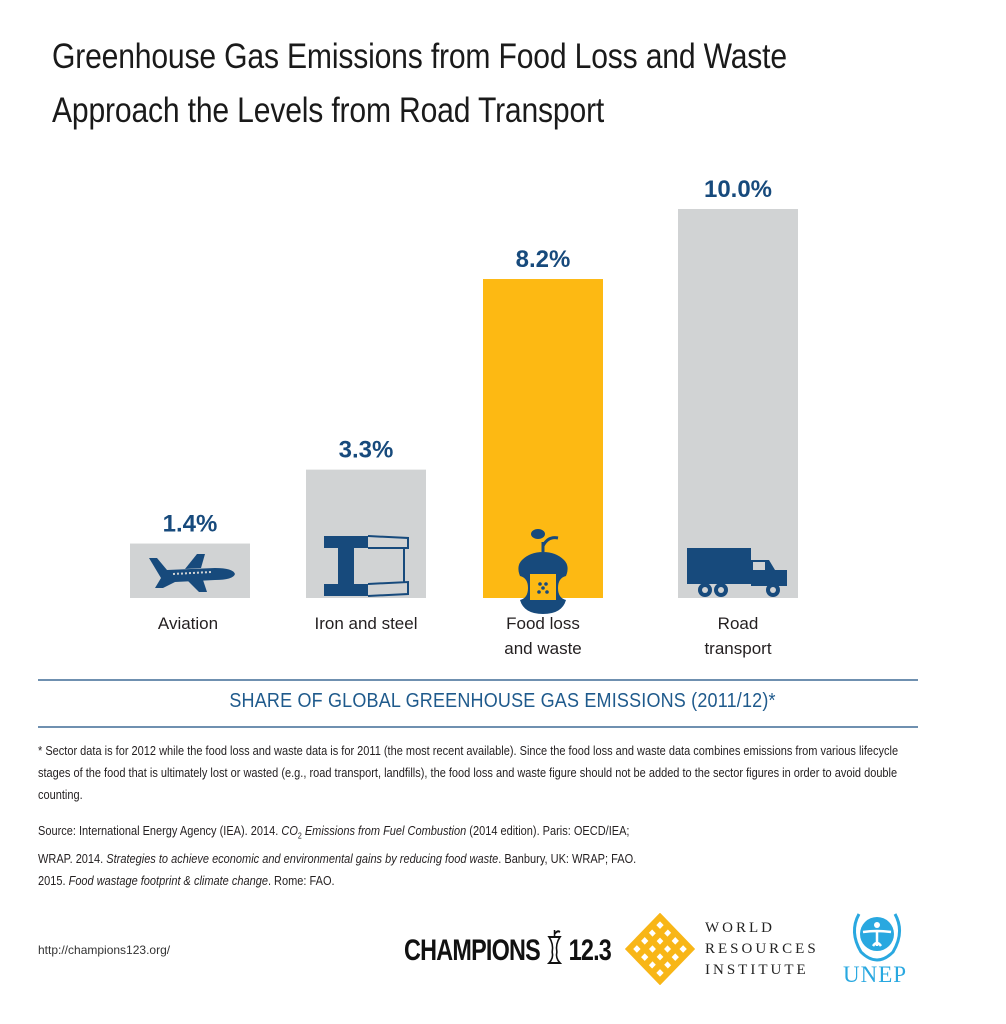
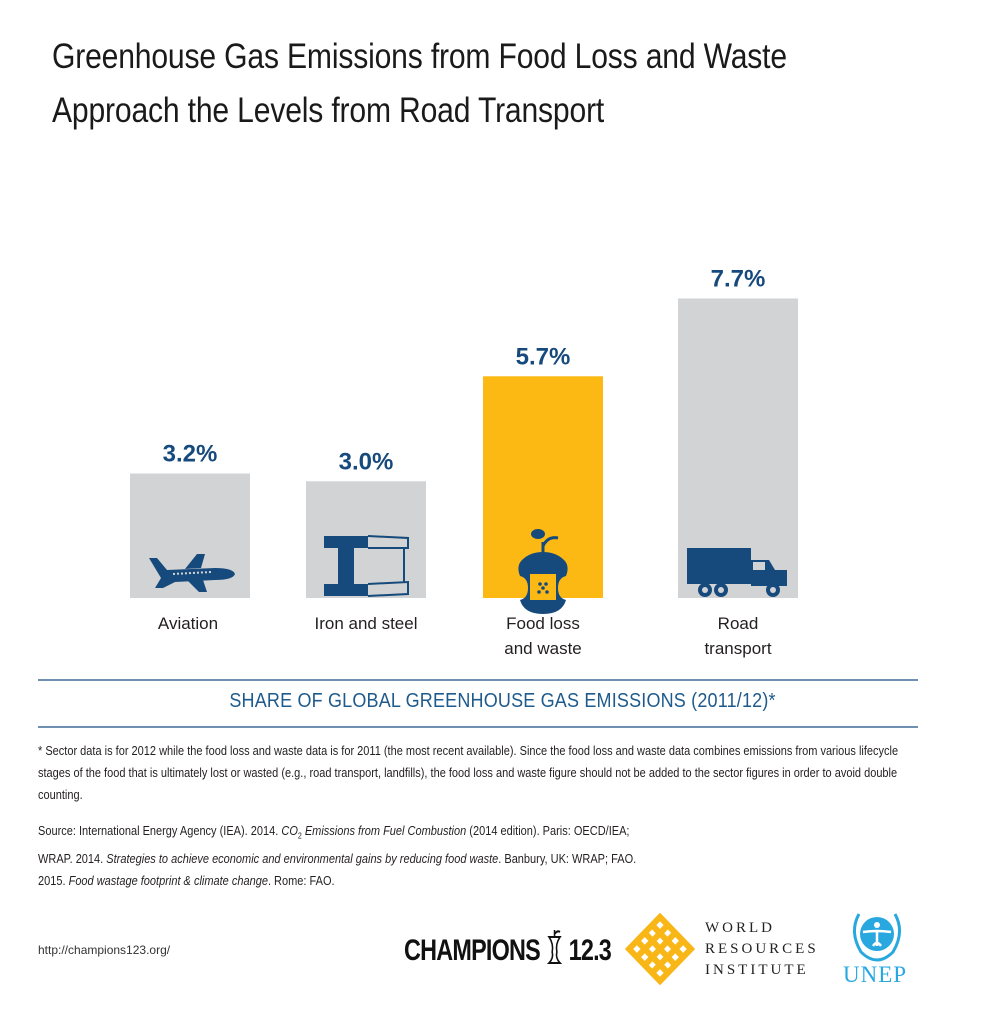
Aviation: 1.4% -> 3.2%
Iron and steel: 3.3% -> 3.0%
Food loss and waste: 8.2% -> 5.7%
Road transport: 10.0% -> 7.7%
